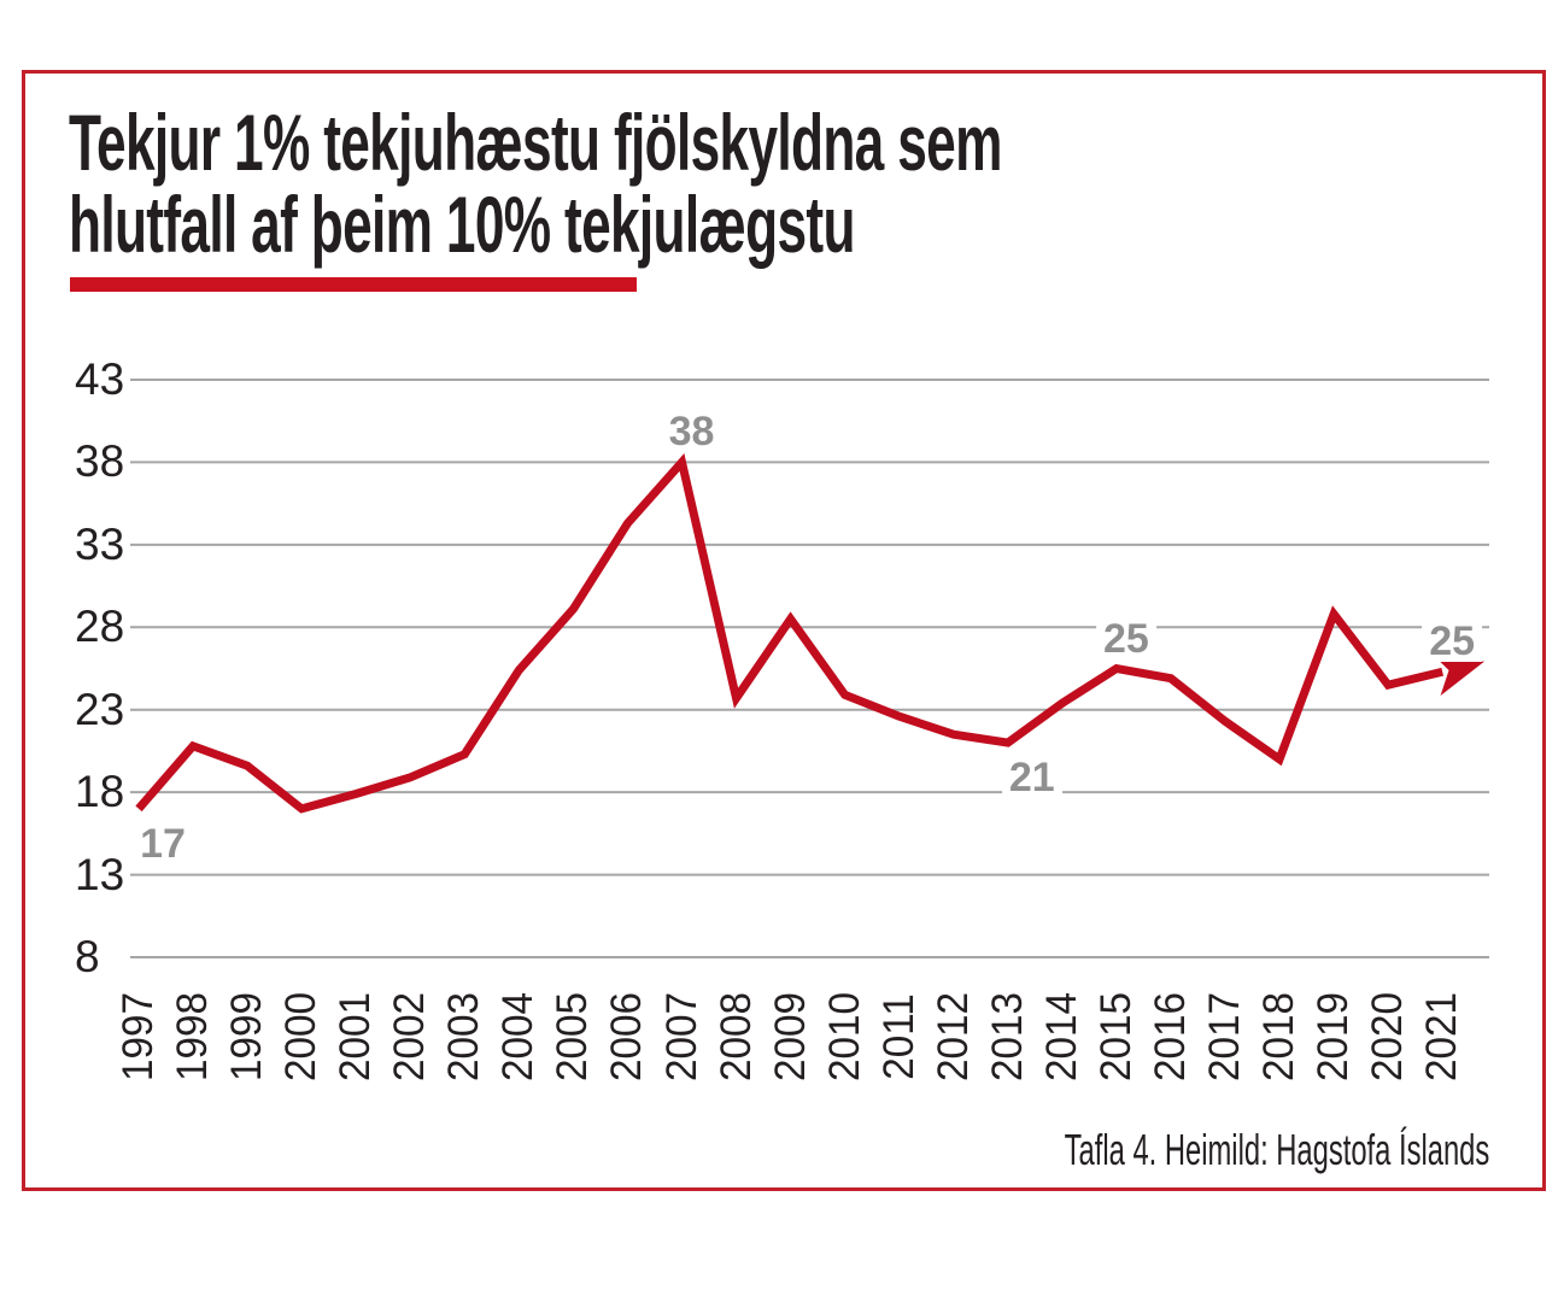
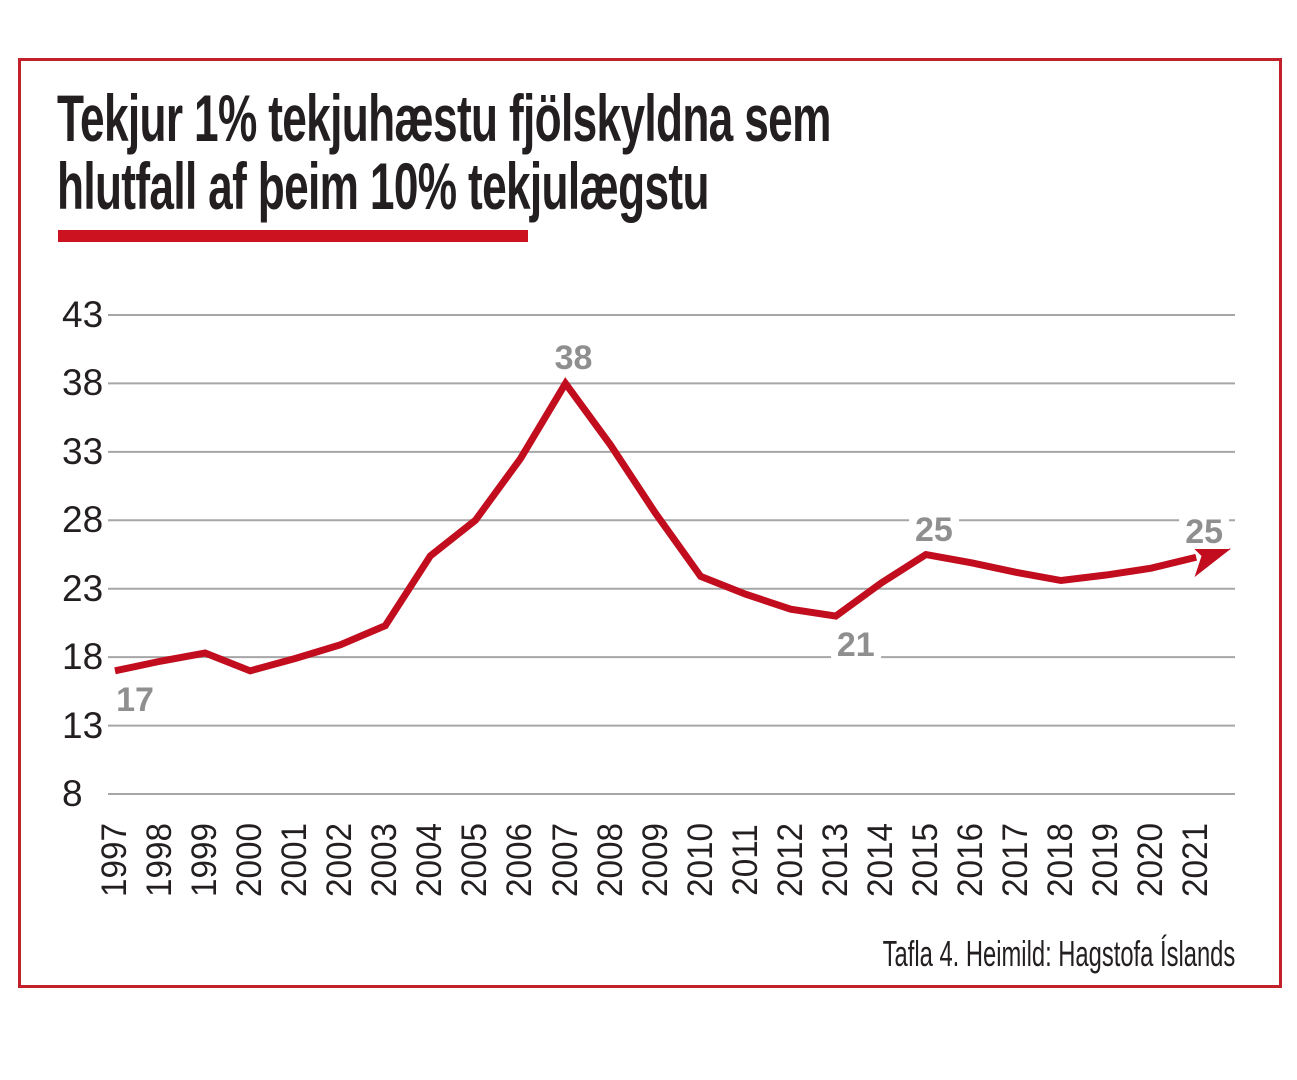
1998: 20.8 -> 17.7
1999: 19.6 -> 18.3
2005: 29.1 -> 28.0
2006: 34.3 -> 32.5
2008: 23.7 -> 33.5
2017: 22.3 -> 24.2
2018: 20.0 -> 23.6
2019: 28.8 -> 24.0
